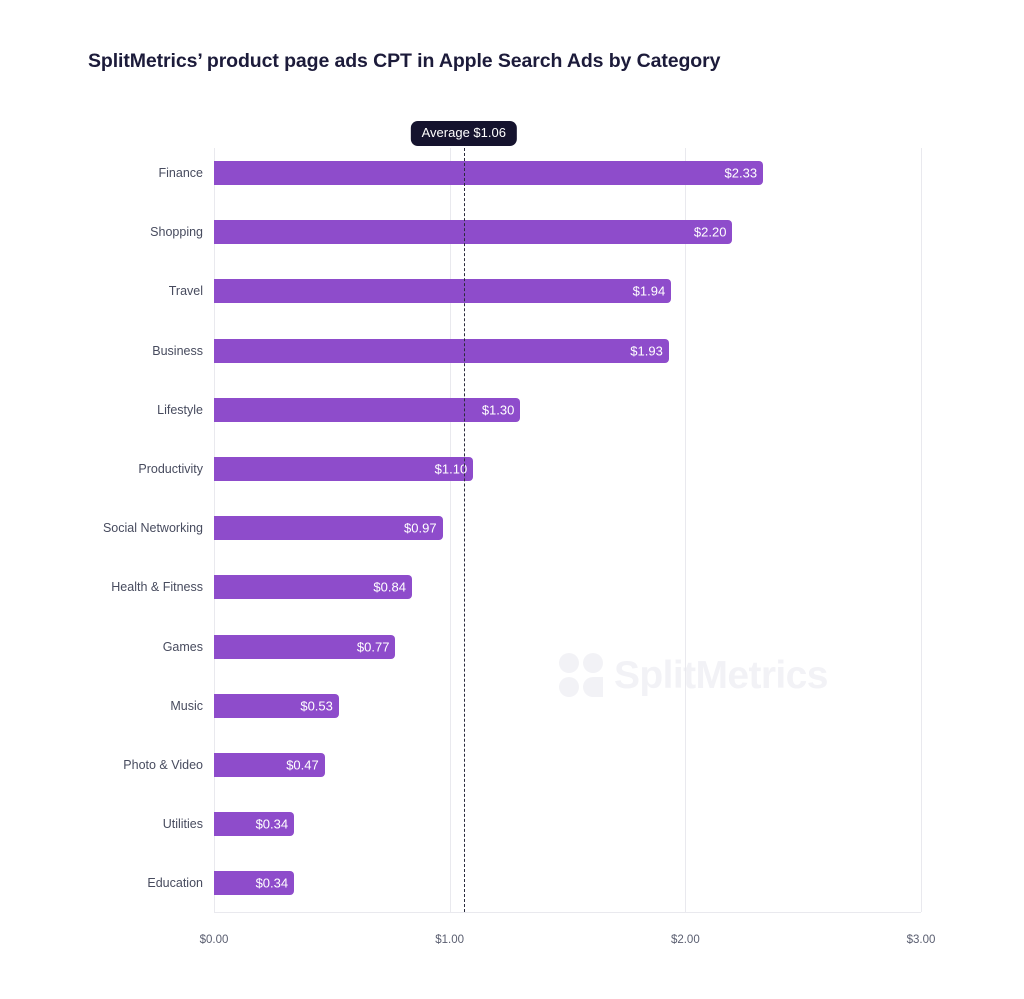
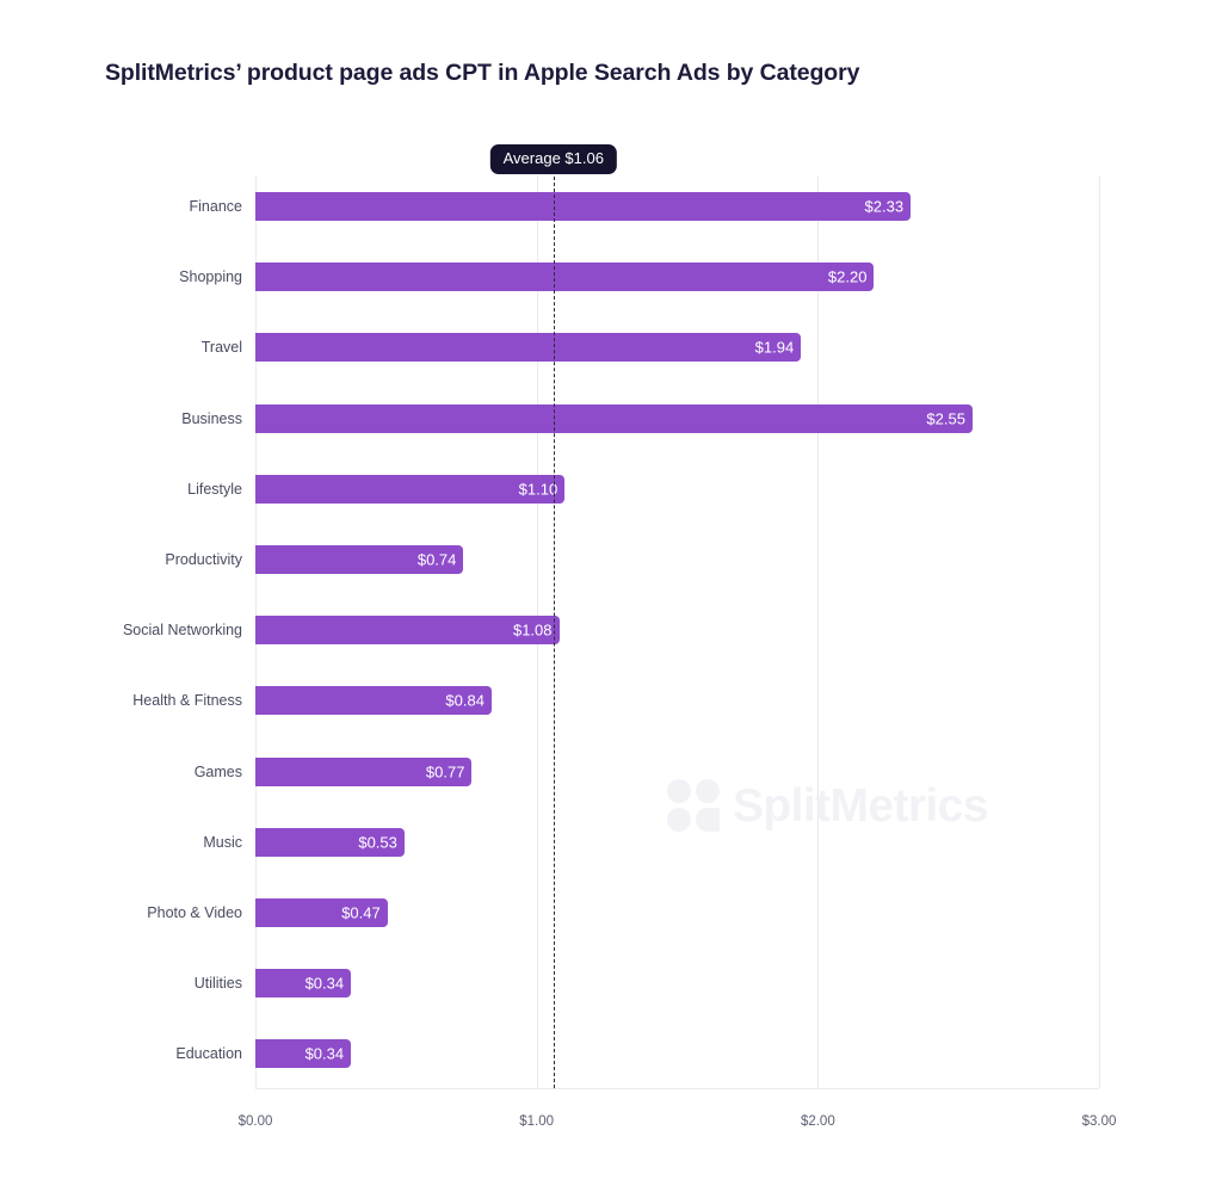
Business: $1.93 -> $2.55
Lifestyle: $1.30 -> $1.10
Productivity: $1.10 -> $0.74
Social Networking: $0.97 -> $1.08
